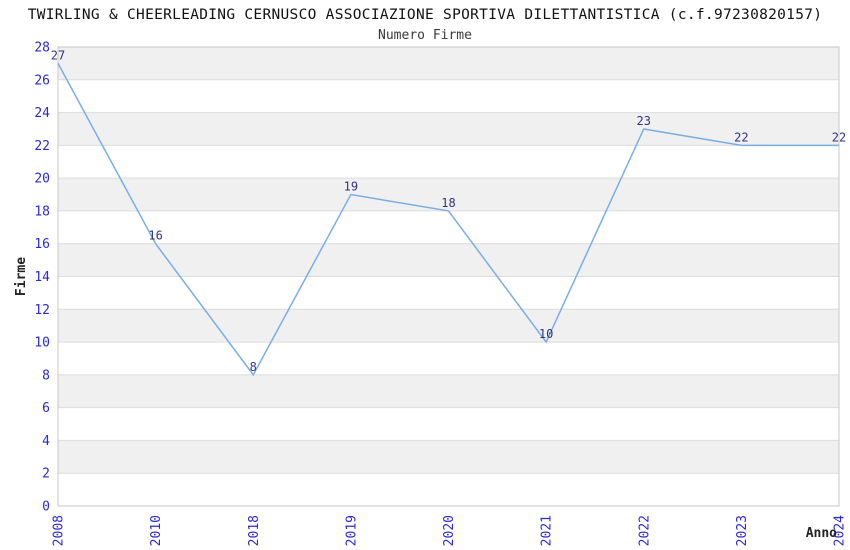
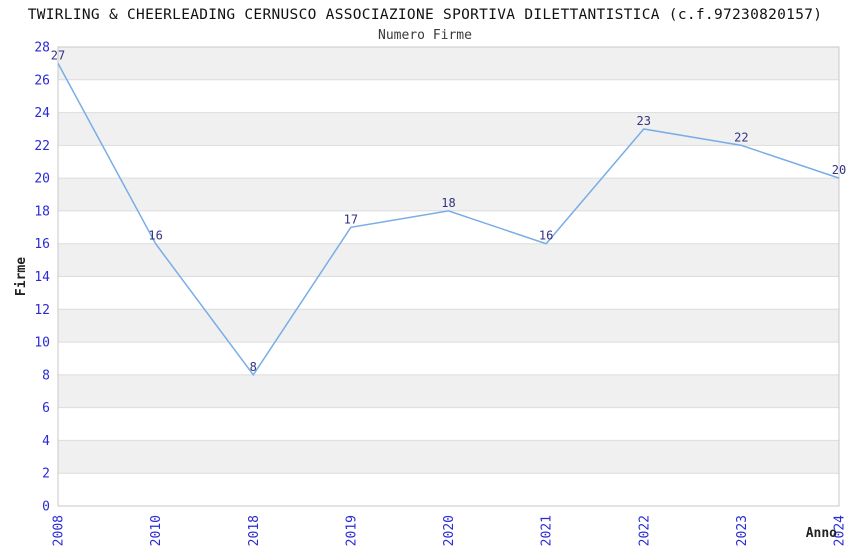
2019: 19 -> 17
2021: 10 -> 16
2024: 22 -> 20
